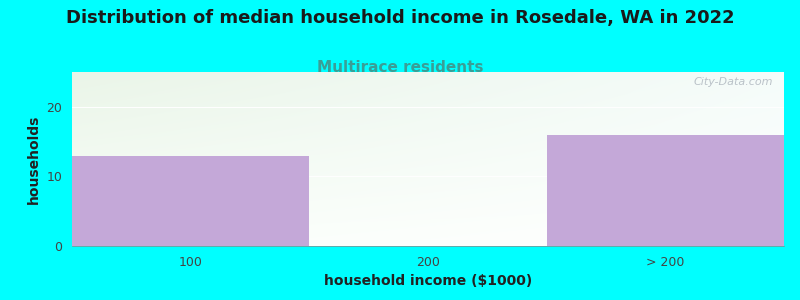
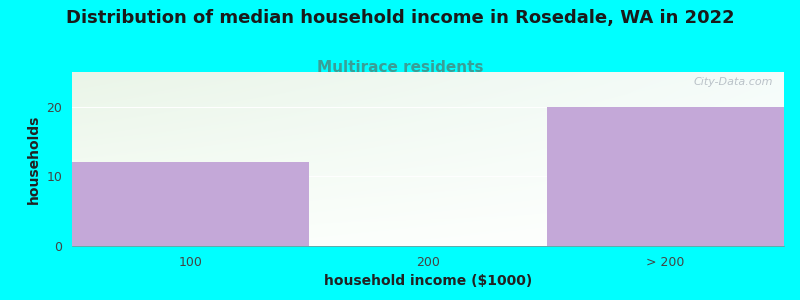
100: 13 -> 12
> 200: 16 -> 20
